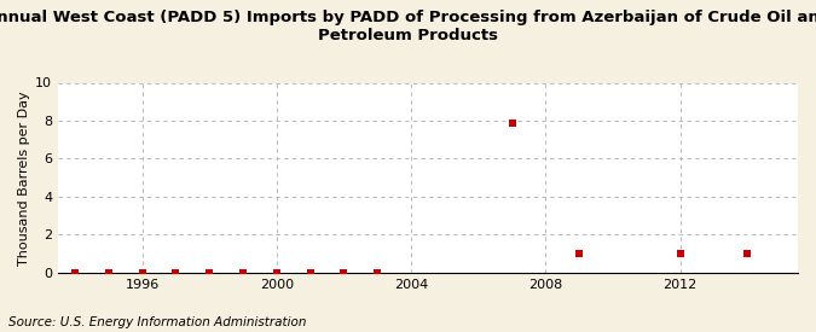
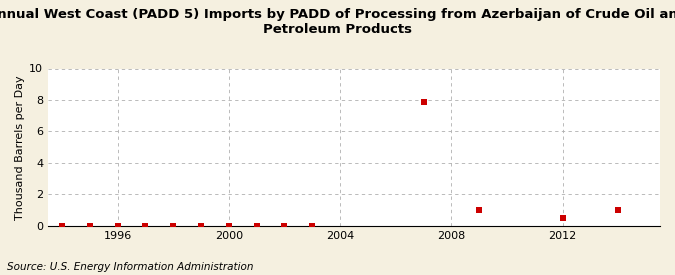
2012: 1.0 -> 0.5
